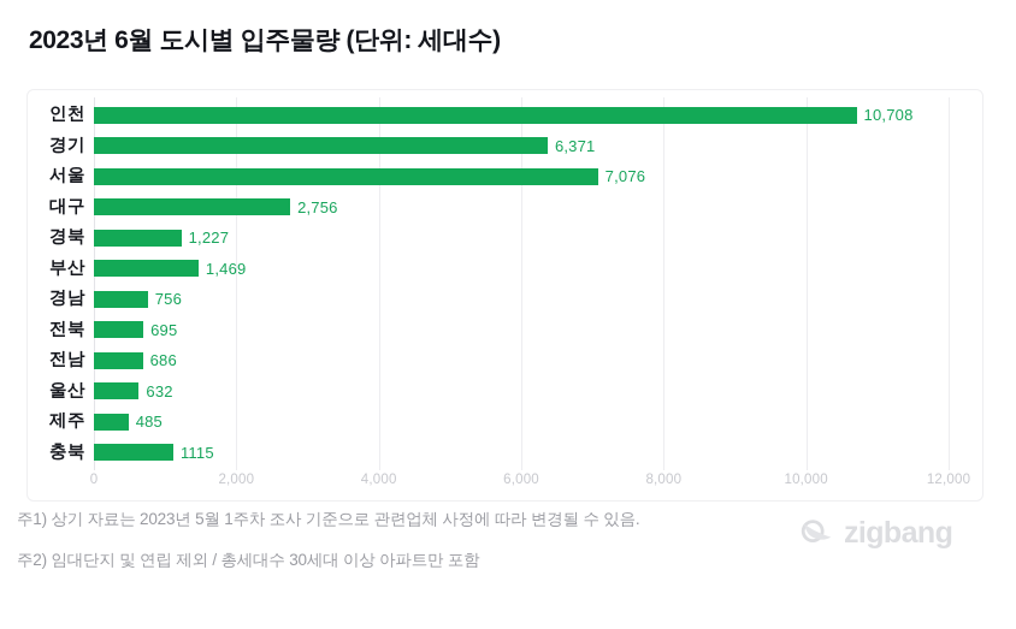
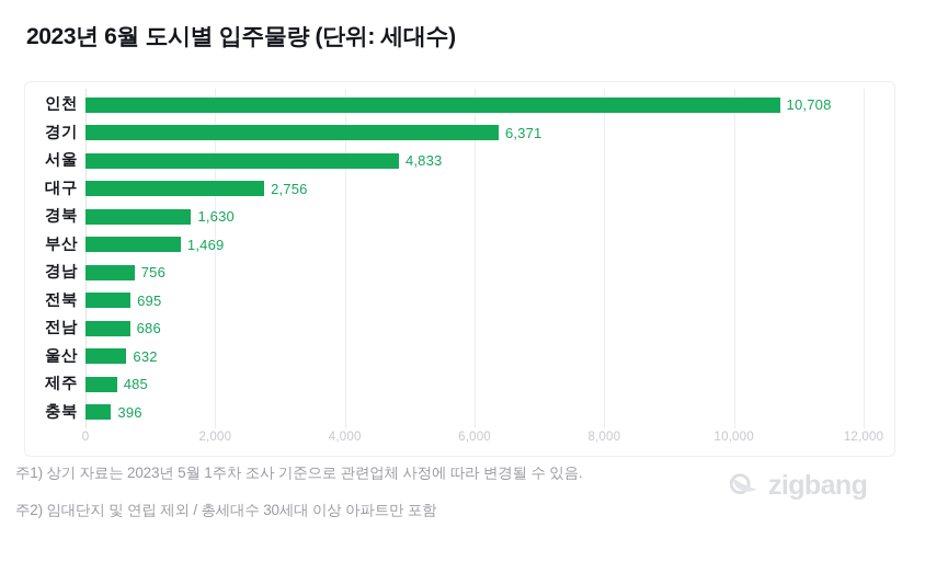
서울: 7,076 -> 4,833
경북: 1,227 -> 1,630
충북: 1115 -> 396
